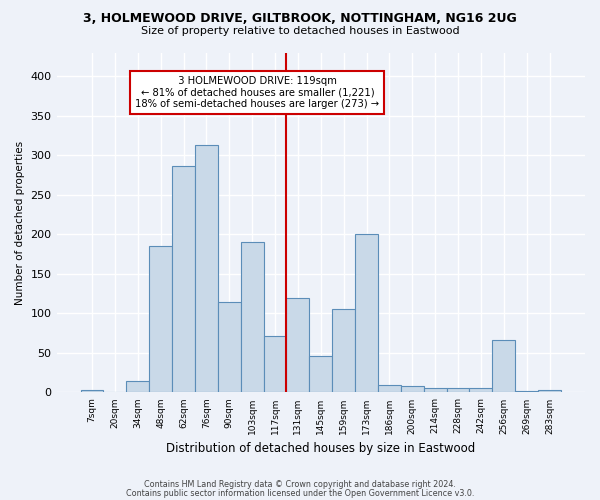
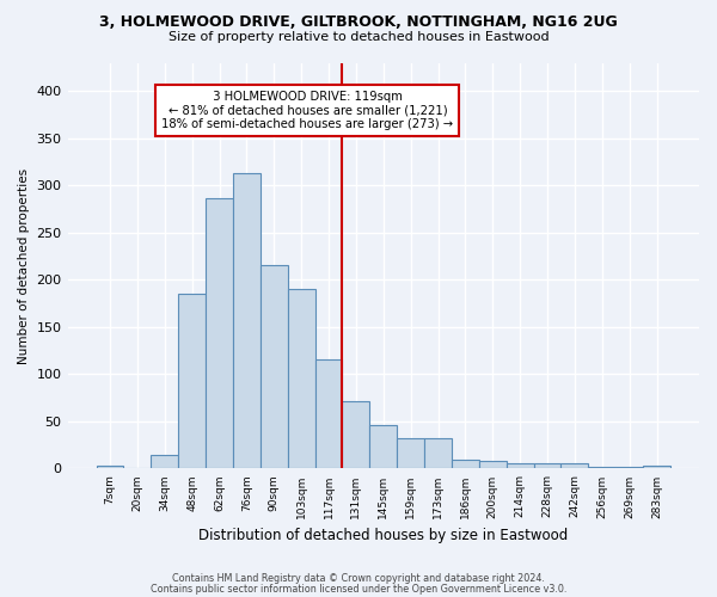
90sqm: 114 -> 215
117sqm: 72 -> 116
131sqm: 120 -> 71
159sqm: 106 -> 32
173sqm: 200 -> 32
256sqm: 66 -> 2
